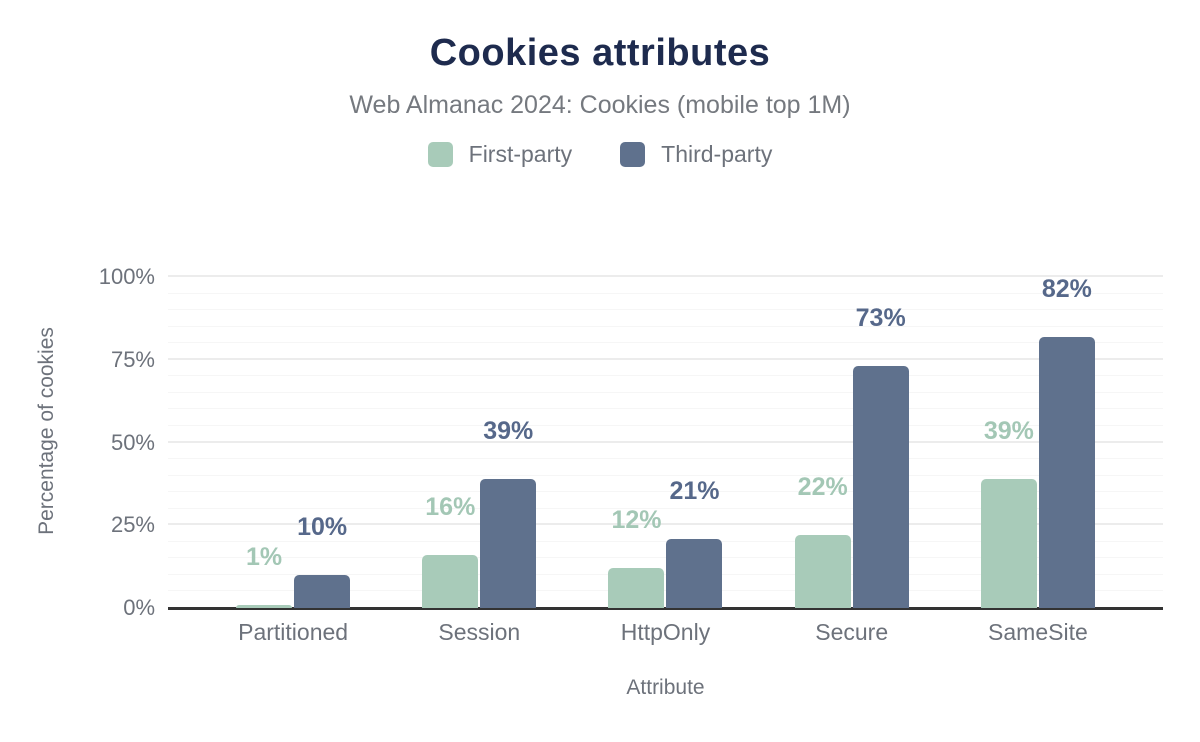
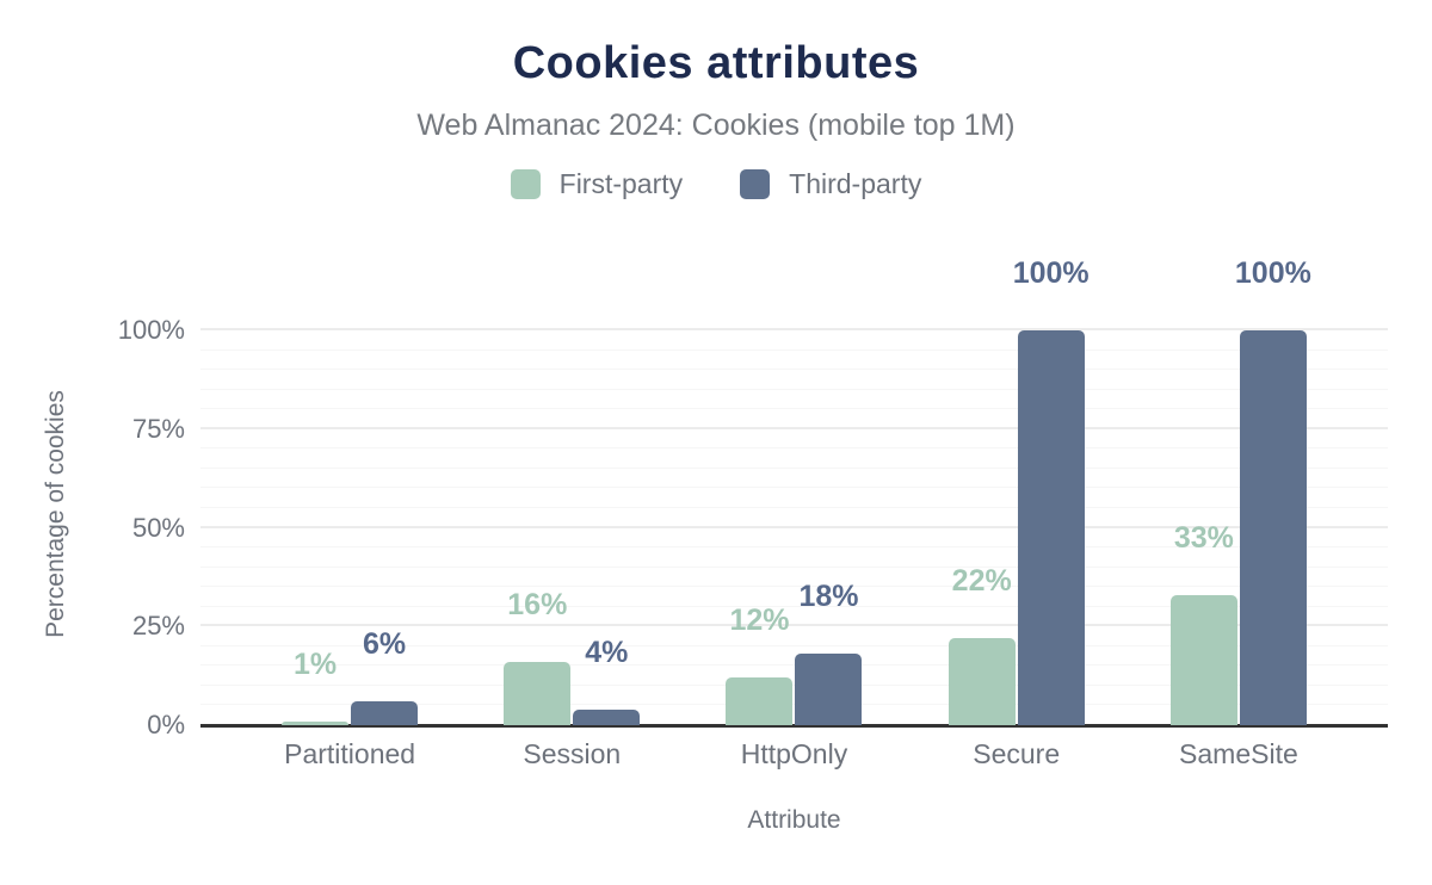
Third-party/Partitioned: 10% -> 6%
Third-party/Session: 39% -> 4%
Third-party/HttpOnly: 21% -> 18%
Third-party/Secure: 73% -> 100%
First-party/SameSite: 39% -> 33%
Third-party/SameSite: 82% -> 100%
